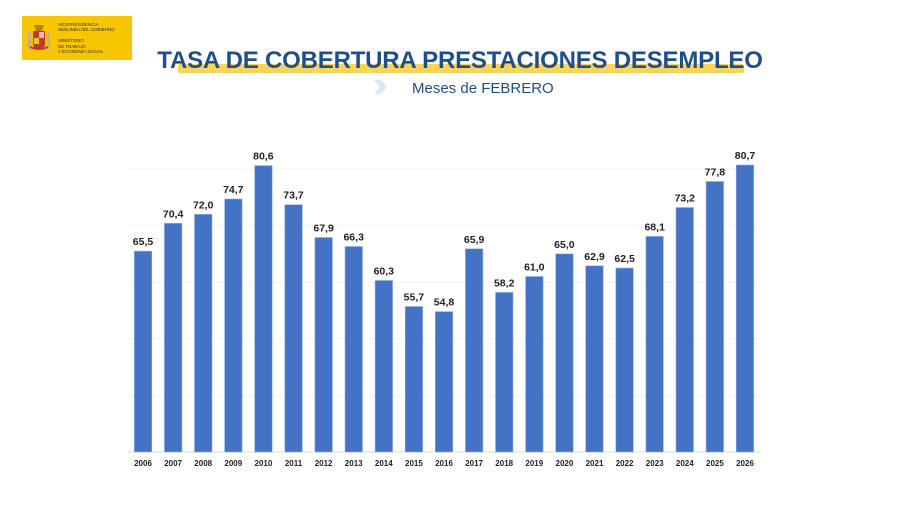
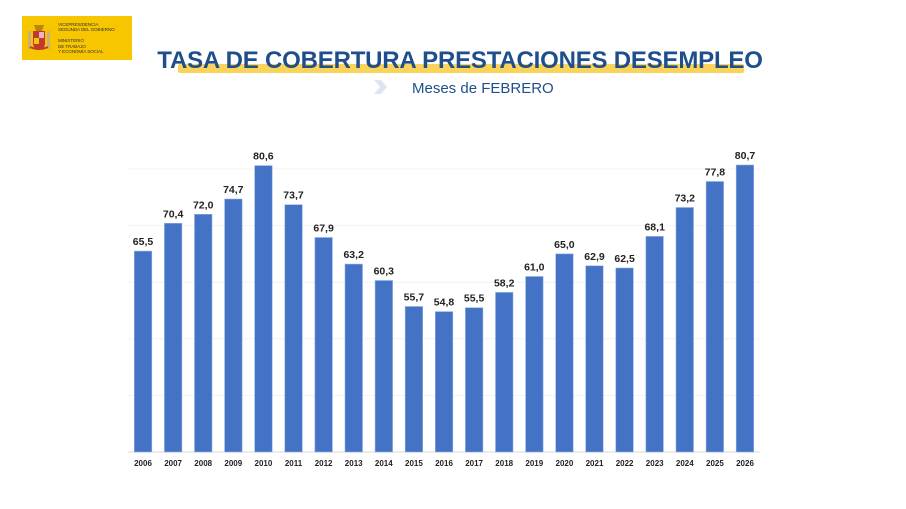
2013: 66,3 -> 63,2
2017: 65,9 -> 55,5
